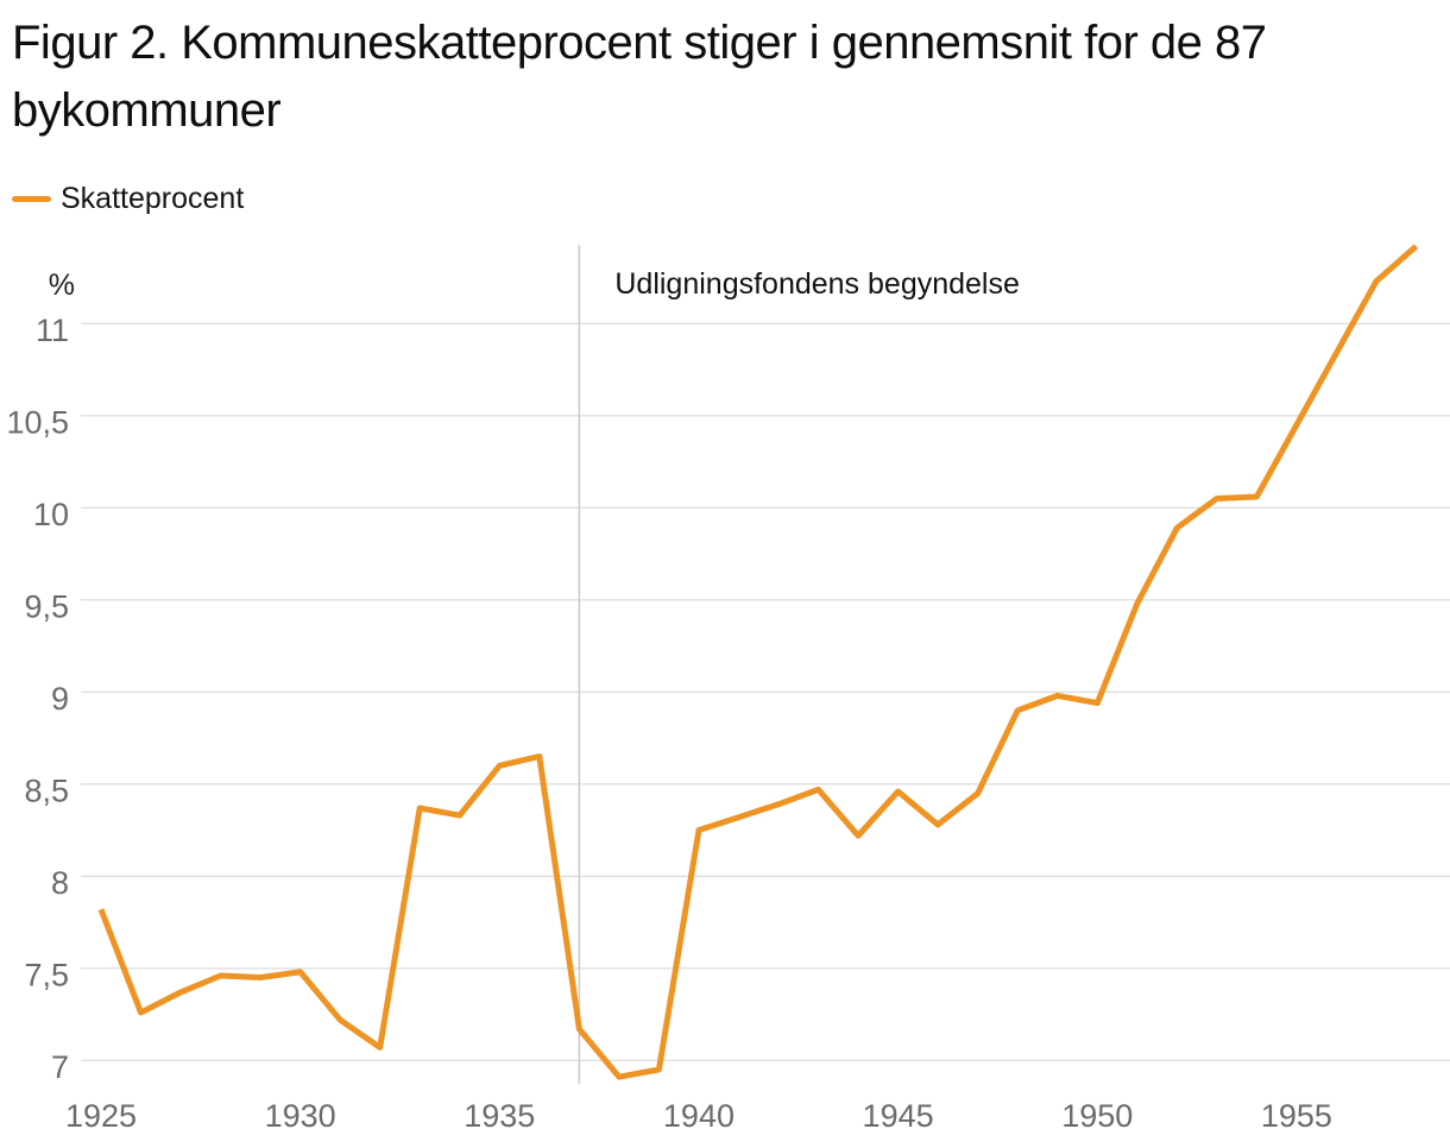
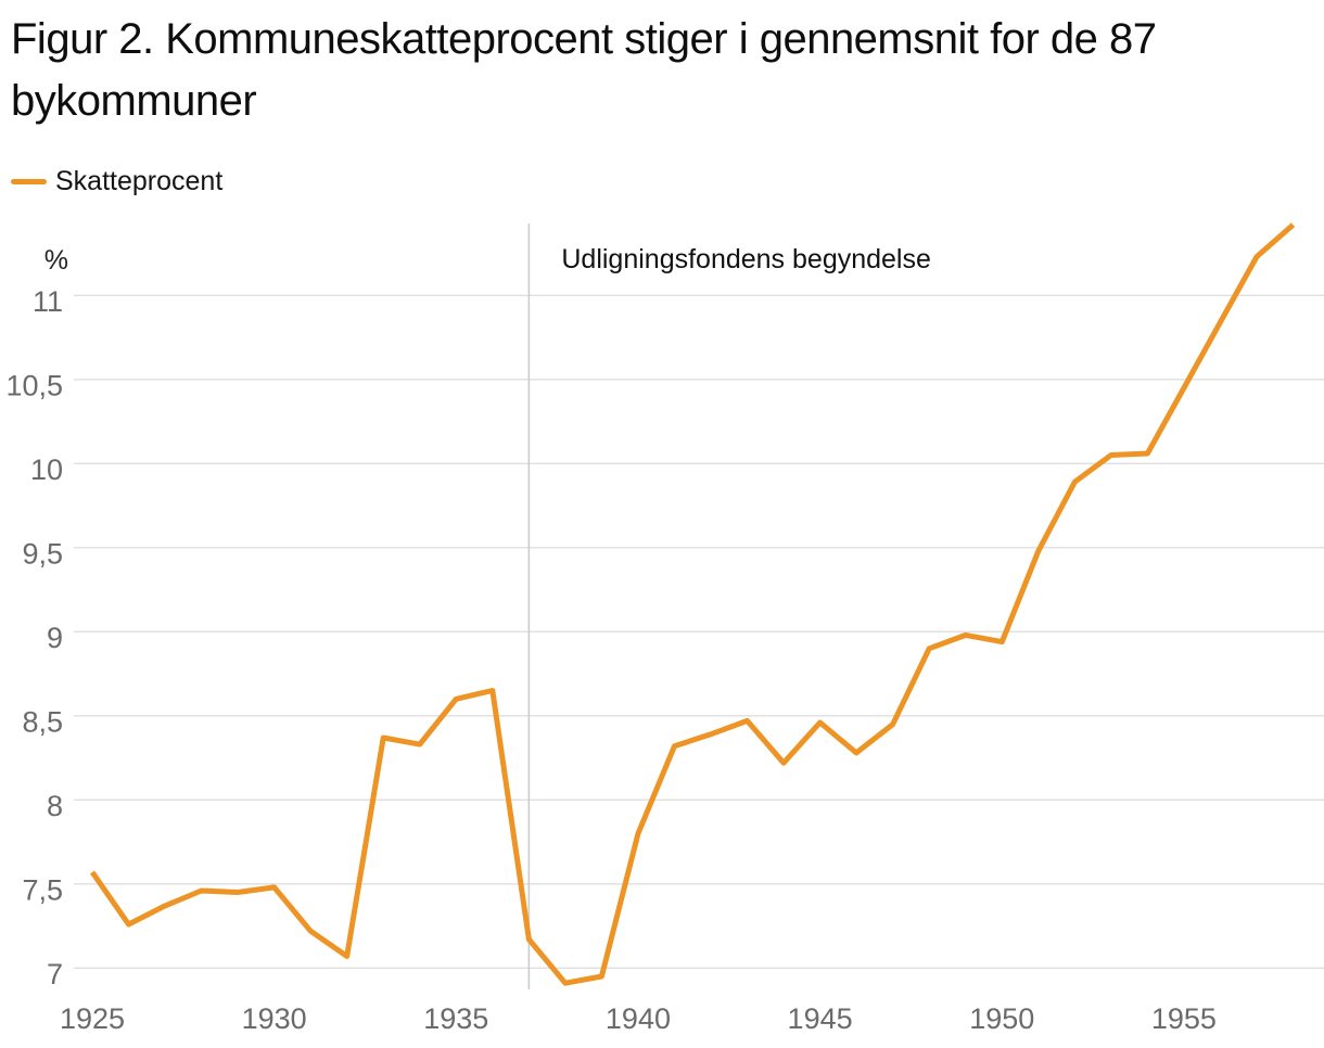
1925: 7.82 -> 7.57
1940: 8.25 -> 7.80
